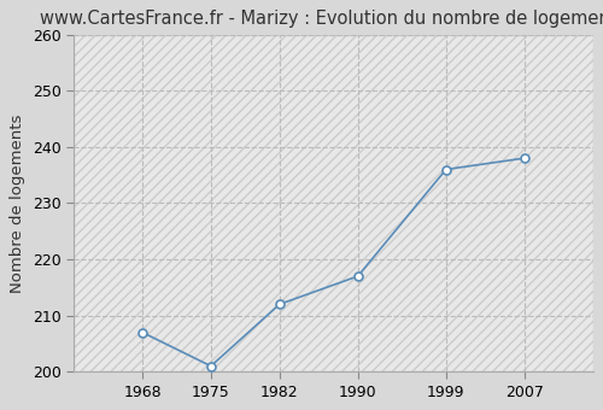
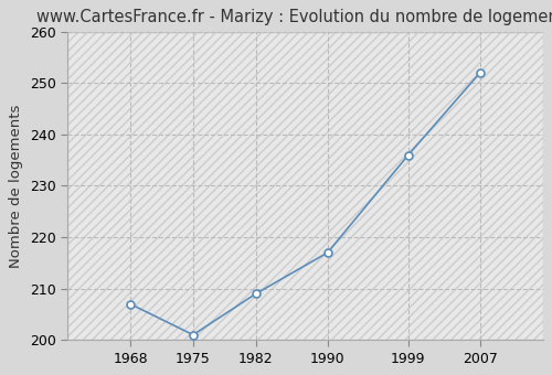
1982: 212 -> 209
2007: 238 -> 252
